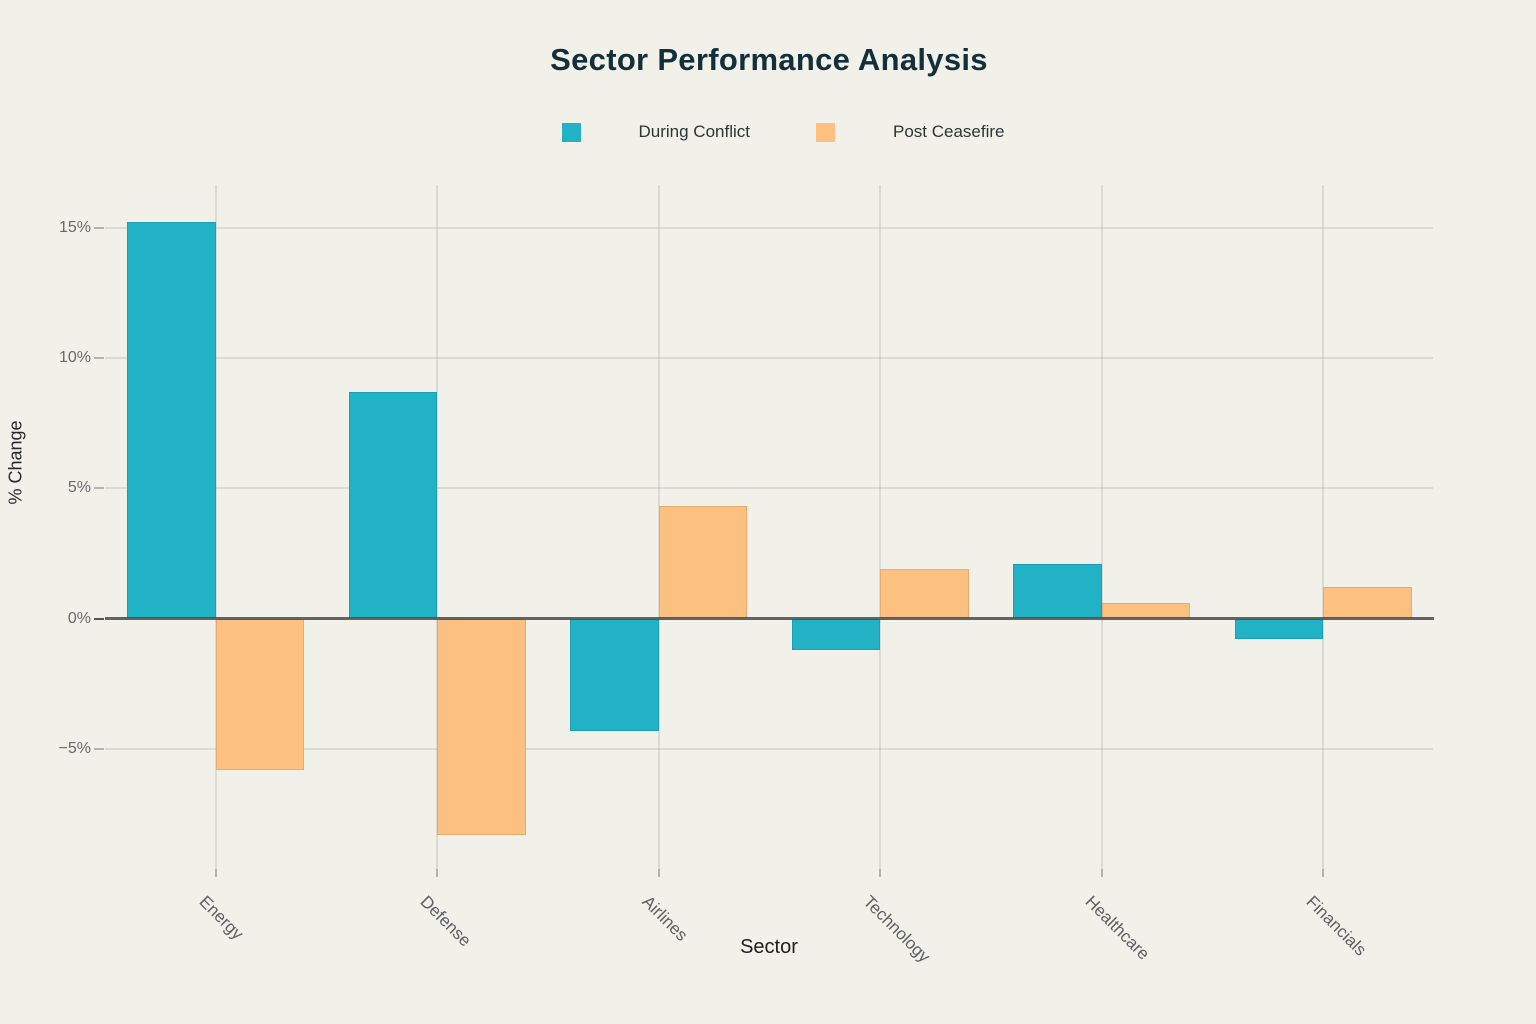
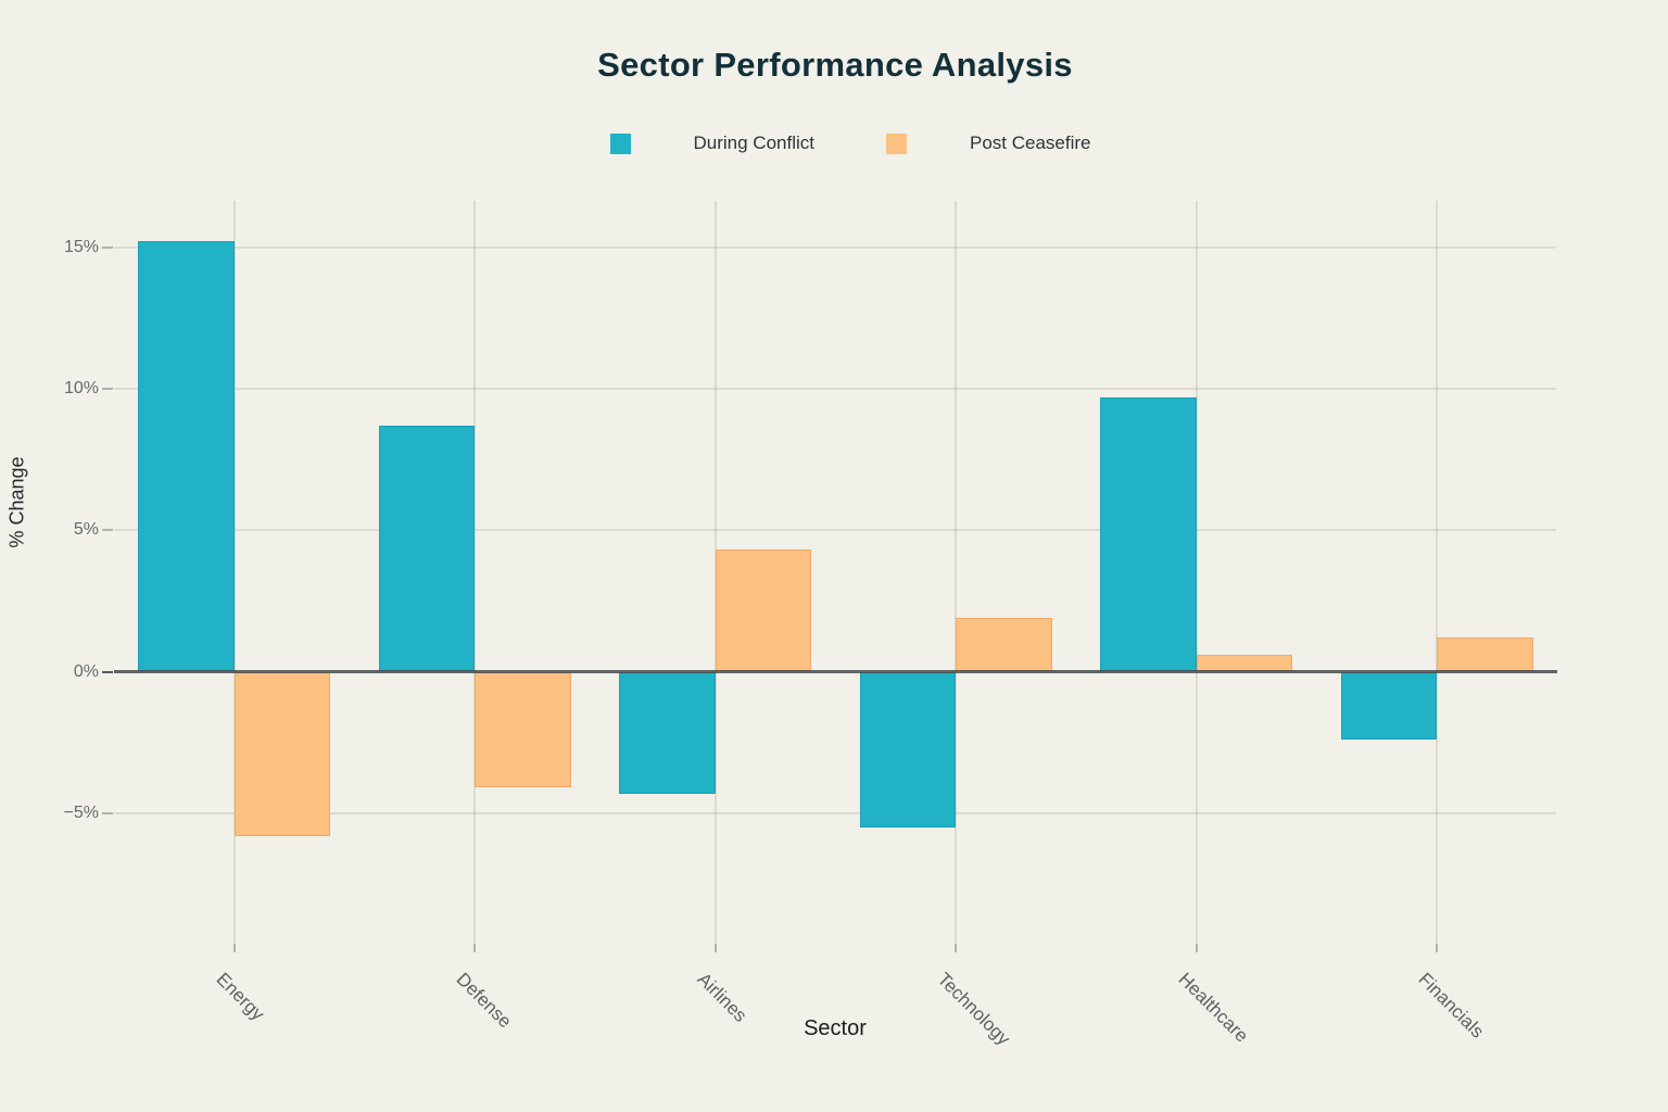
Post Ceasefire/Defense: -8.3% -> -4.1%
During Conflict/Technology: -1.2% -> -5.5%
During Conflict/Healthcare: 2.1% -> 9.7%
During Conflict/Financials: -0.8% -> -2.4%
